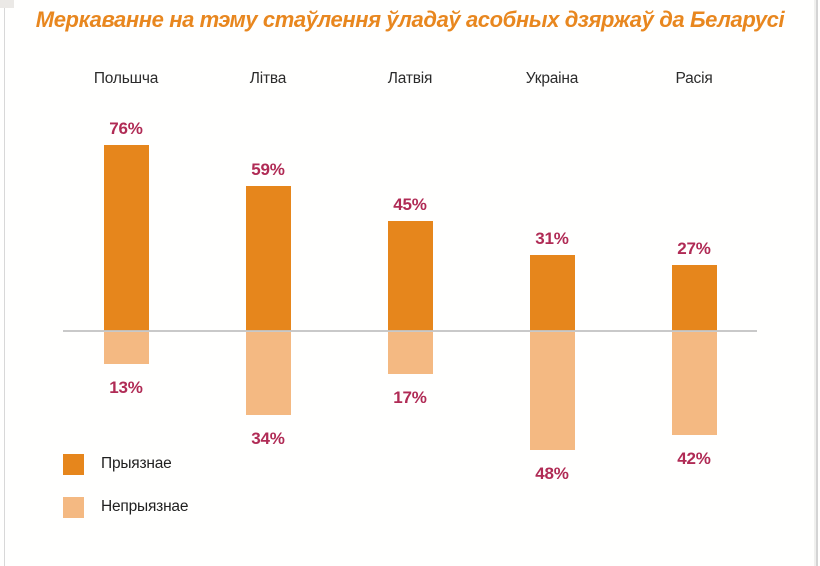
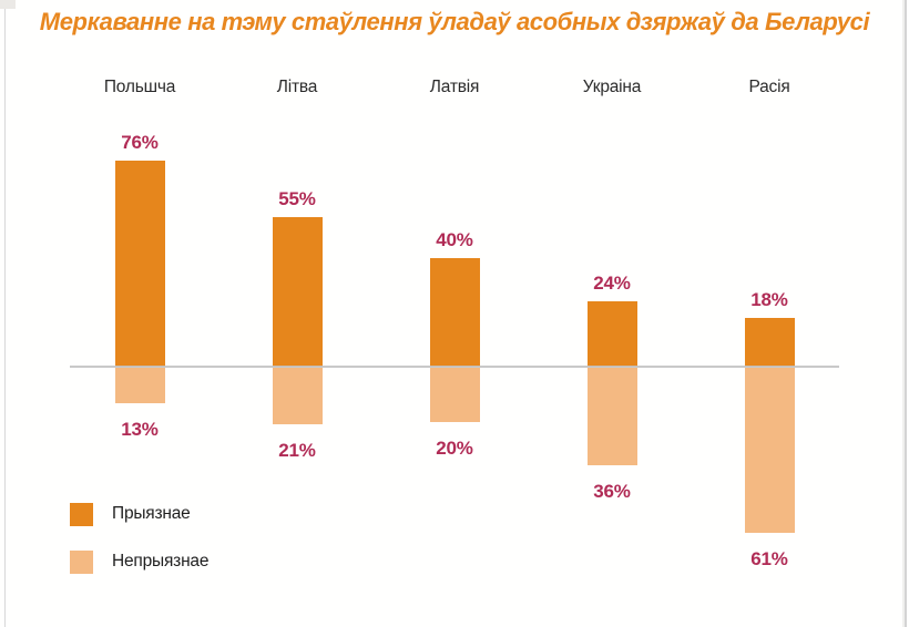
Прыязнае/Літва: 59% -> 55%
Непрыязнае/Літва: 34% -> 21%
Прыязнае/Латвія: 45% -> 40%
Непрыязнае/Латвія: 17% -> 20%
Прыязнае/Украіна: 31% -> 24%
Непрыязнае/Украіна: 48% -> 36%
Прыязнае/Расія: 27% -> 18%
Непрыязнае/Расія: 42% -> 61%
